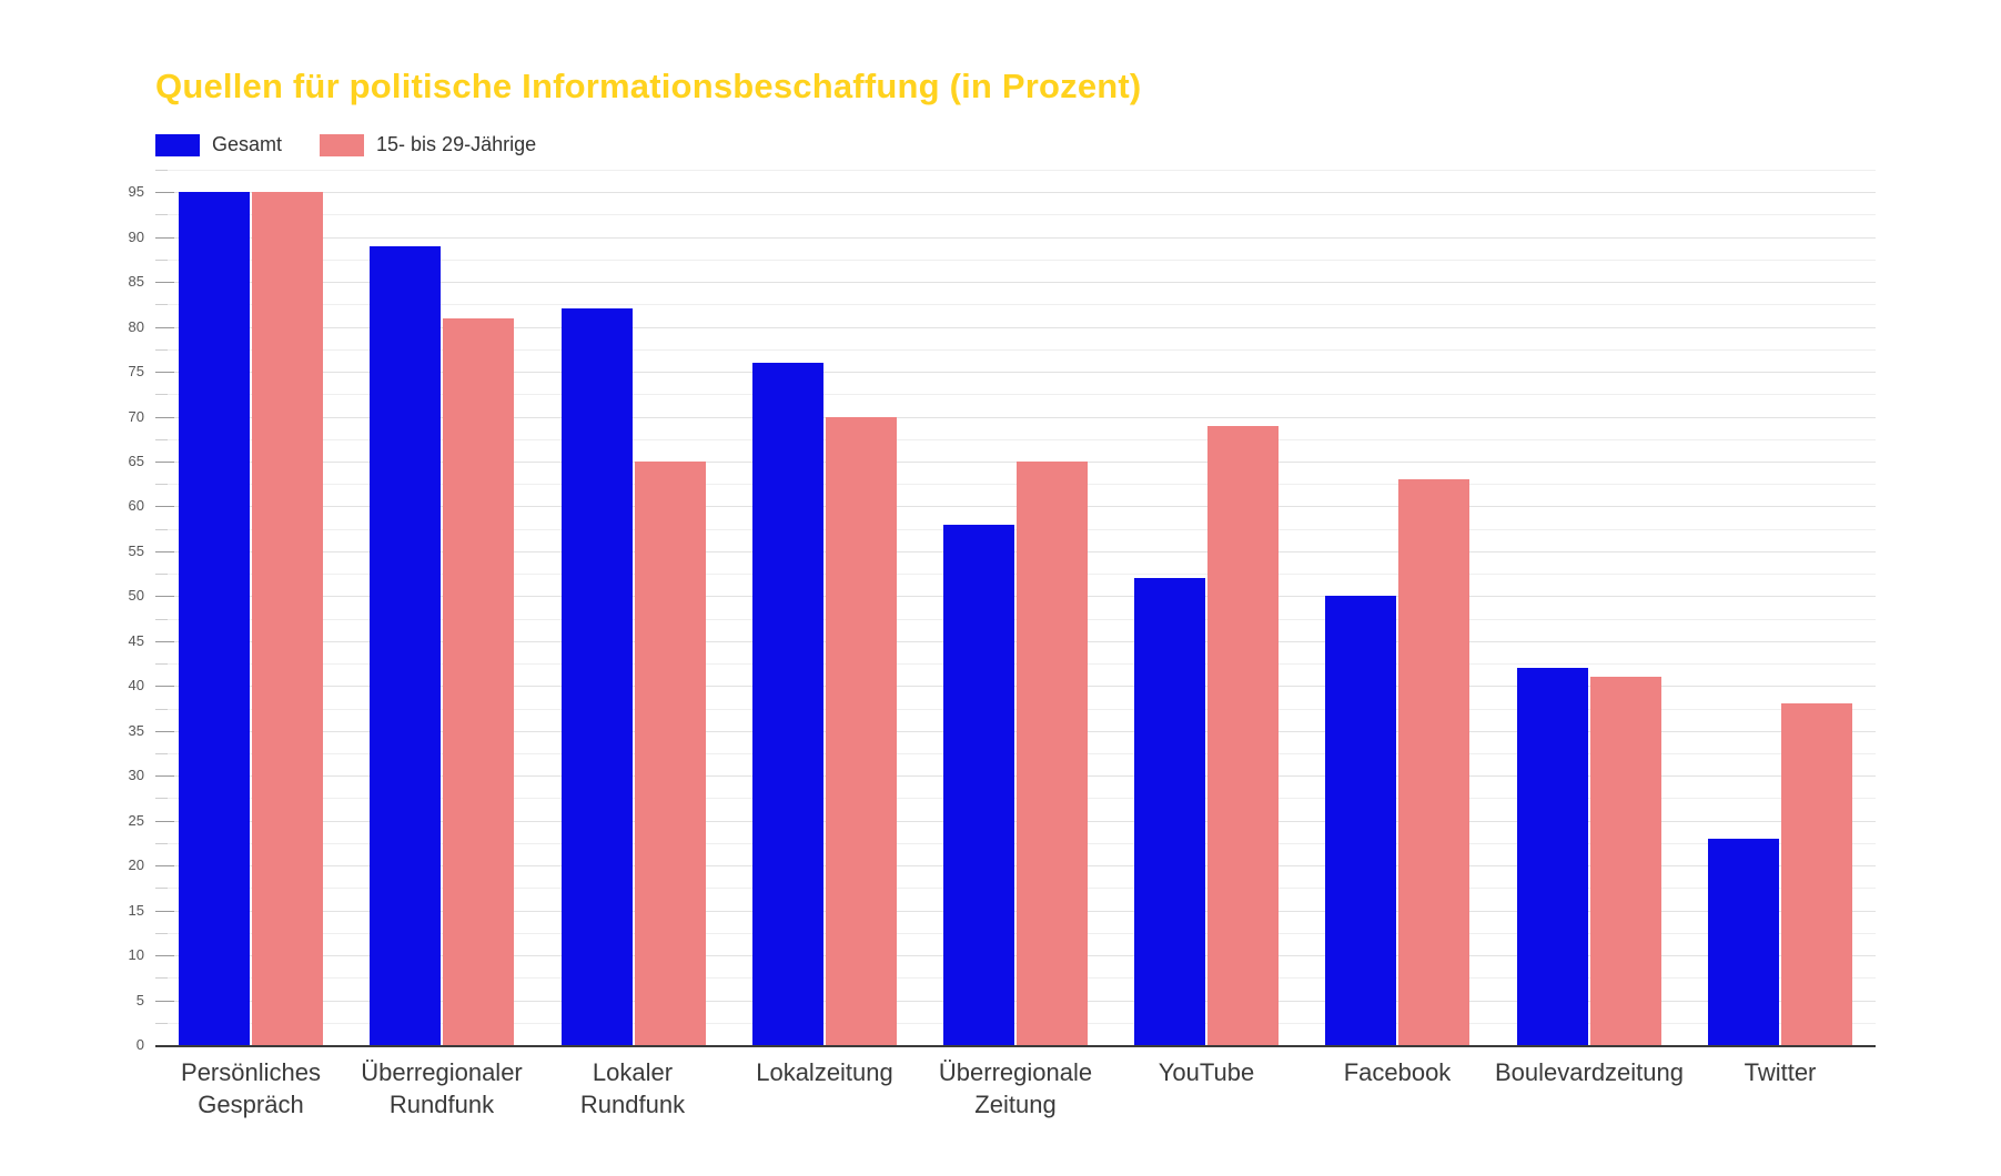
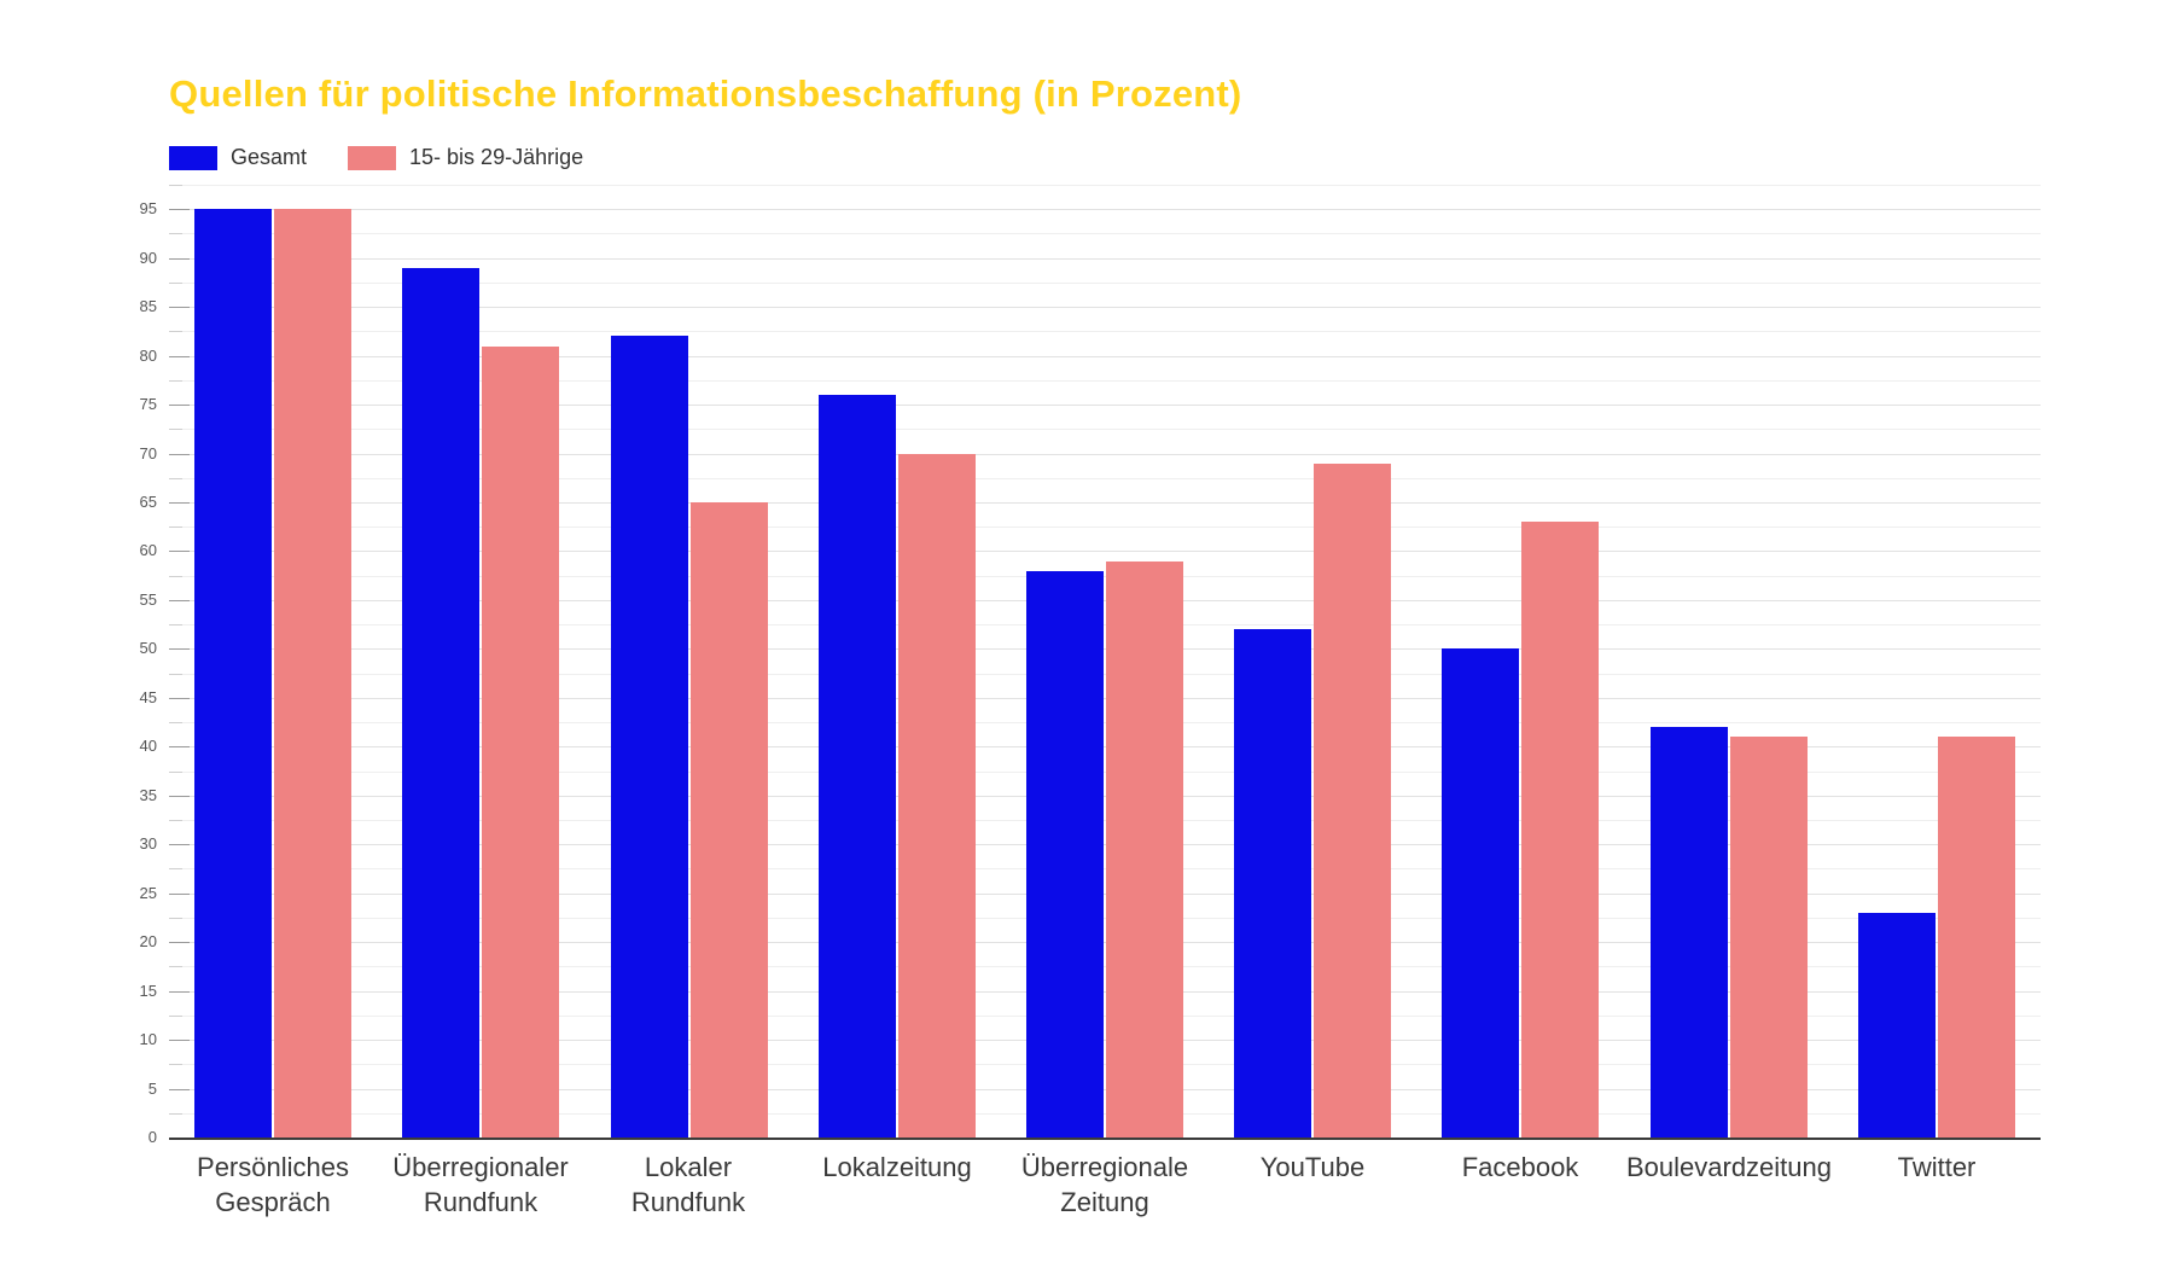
15- bis 29-Jährige/Überregionale Zeitung: 65 -> 59
15- bis 29-Jährige/Twitter: 38 -> 41
